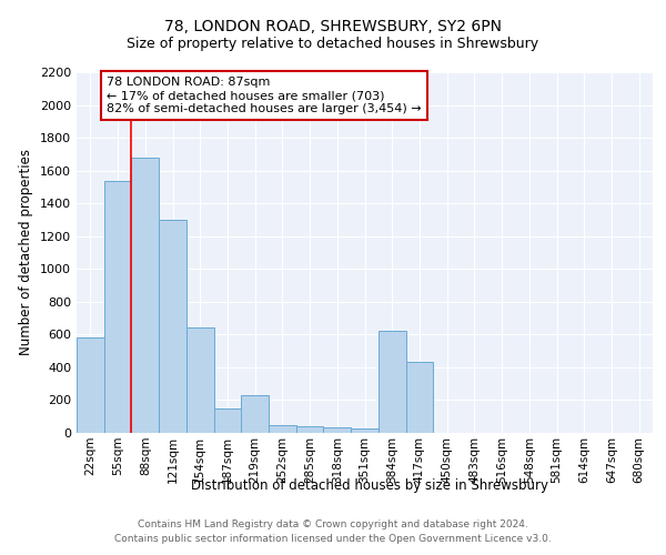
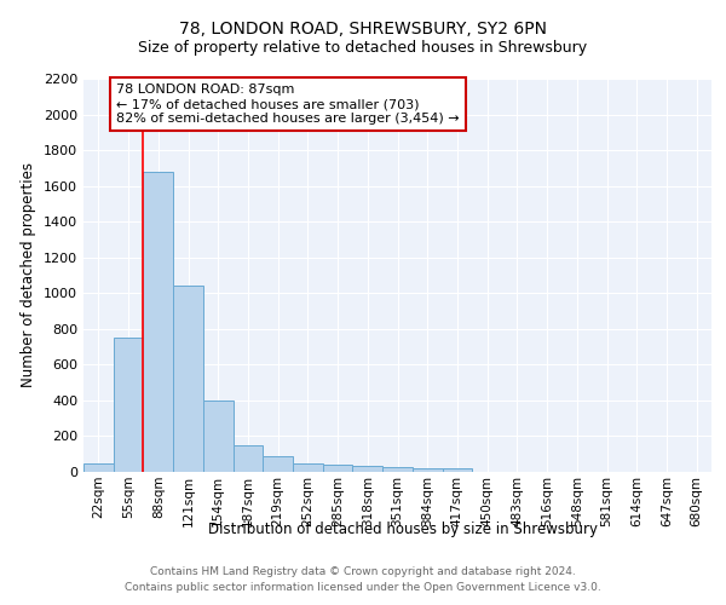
22sqm: 580 -> 50
55sqm: 1540 -> 750
121sqm: 1300 -> 1040
154sqm: 640 -> 400
219sqm: 230 -> 80
384sqm: 620 -> 20
417sqm: 430 -> 20
